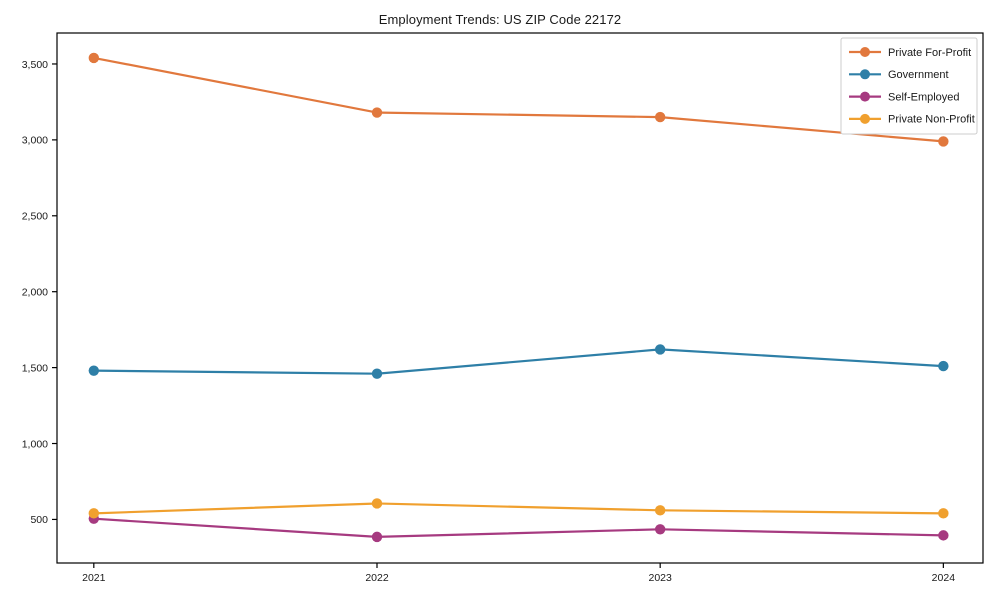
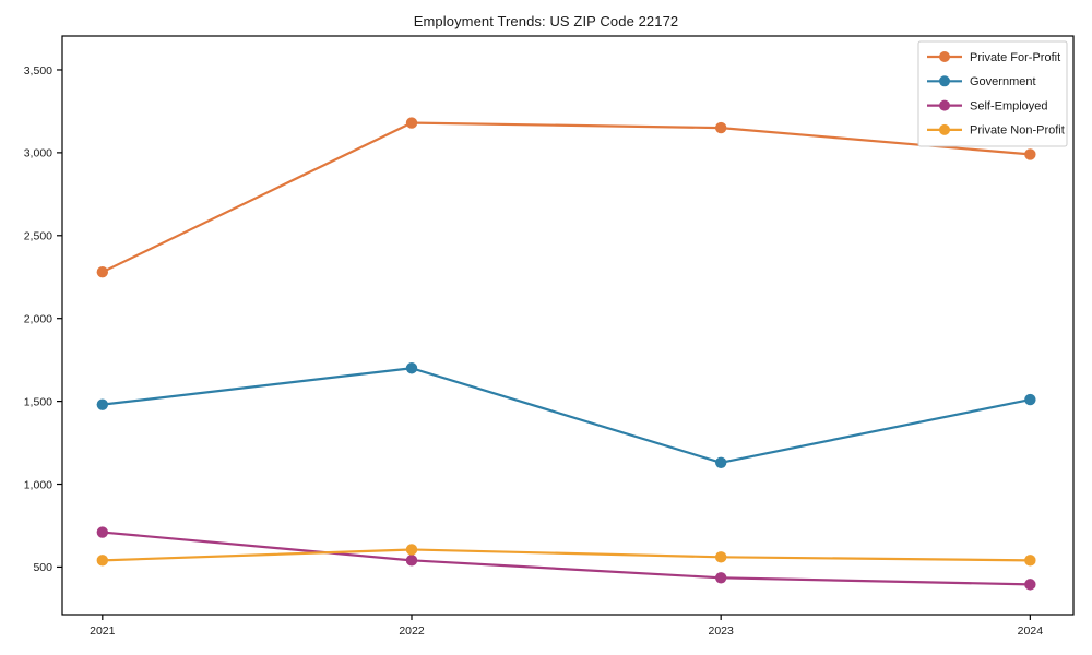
Private For-Profit/2021: 3540 -> 2280
Self-Employed/2021: 500 -> 710
Government/2022: 1460 -> 1700
Self-Employed/2022: 380 -> 540
Government/2023: 1620 -> 1130
